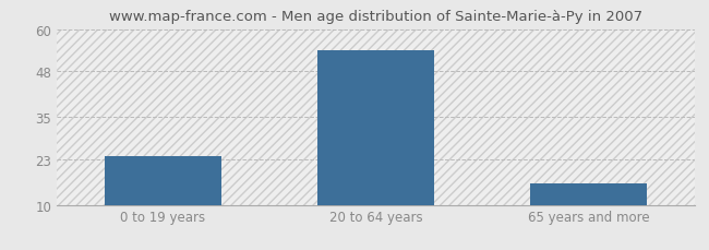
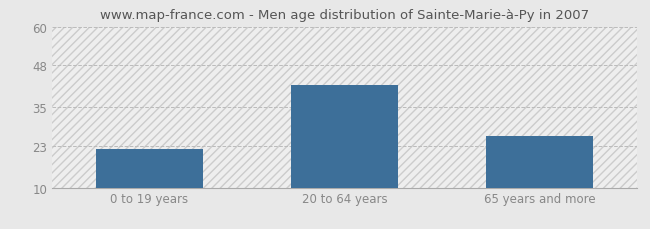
0 to 19 years: 24 -> 22
20 to 64 years: 54 -> 42
65 years and more: 16 -> 26
